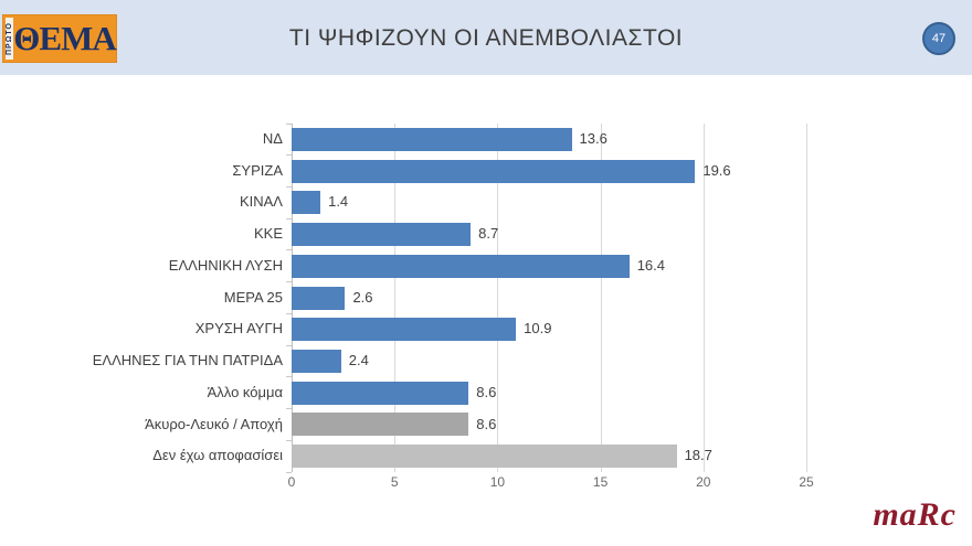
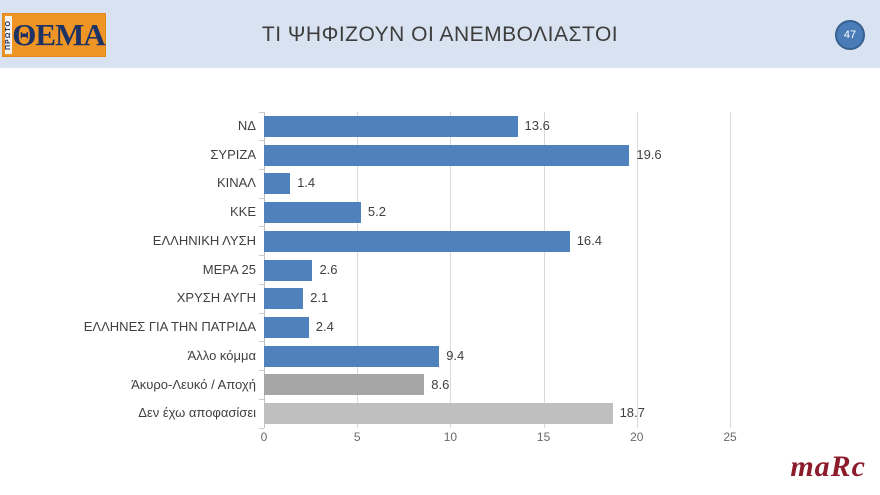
ΚΚΕ: 8.7 -> 5.2
ΧΡΥΣΗ ΑΥΓΗ: 10.9 -> 2.1
Άλλο κόμμα: 8.6 -> 9.4
